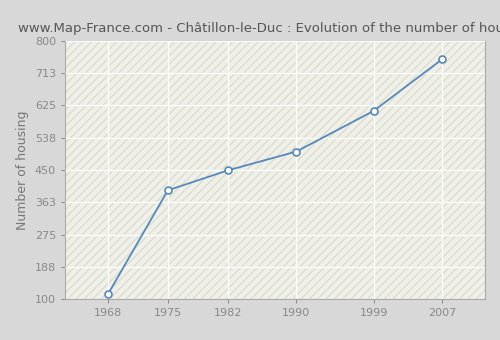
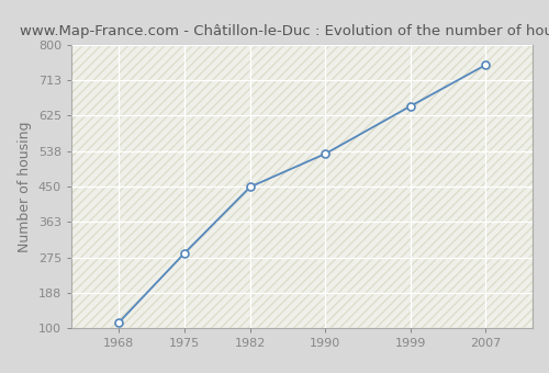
1975: 395 -> 285
1990: 500 -> 531
1999: 610 -> 648
